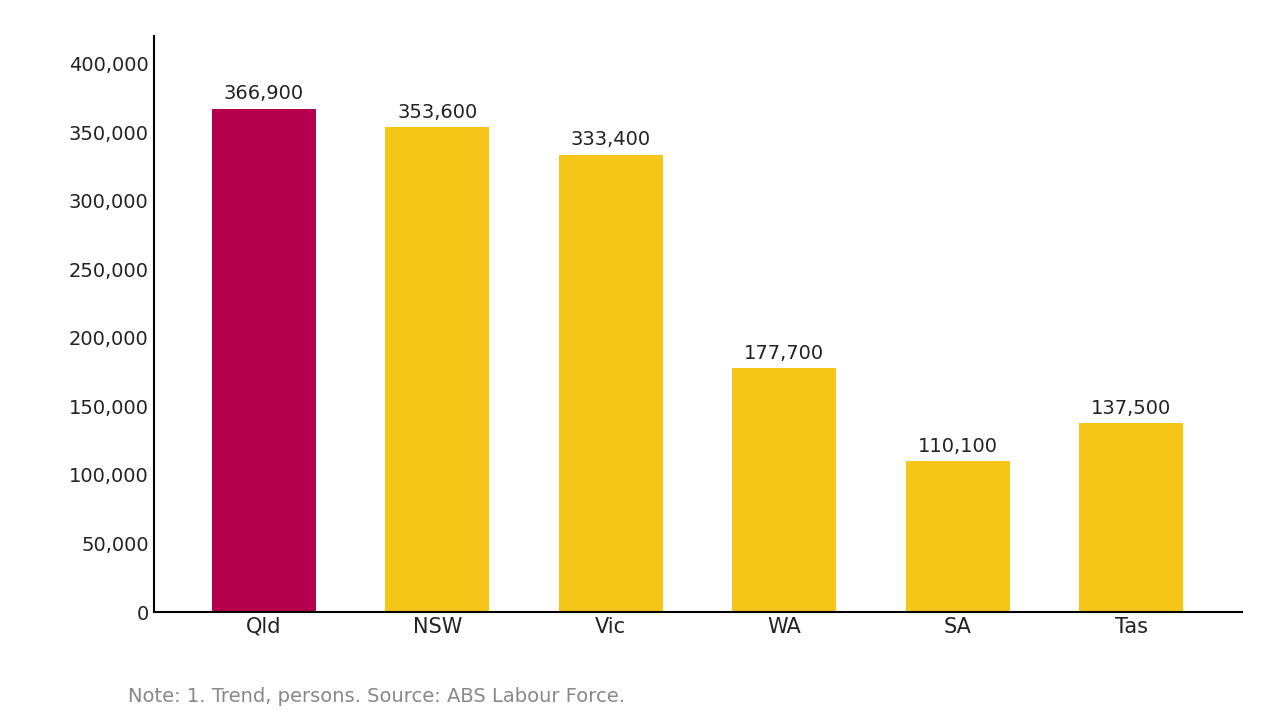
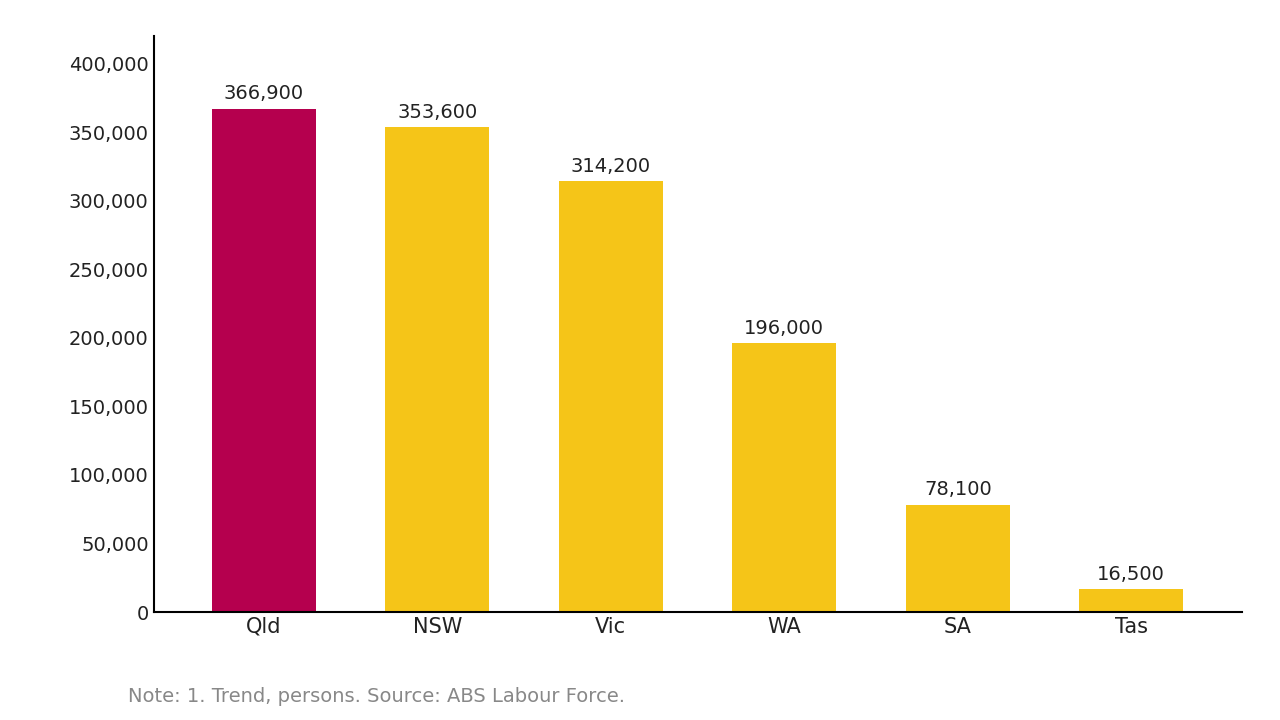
Vic: 333,400 -> 314,200
WA: 177,700 -> 196,000
SA: 110,100 -> 78,100
Tas: 137,500 -> 16,500
